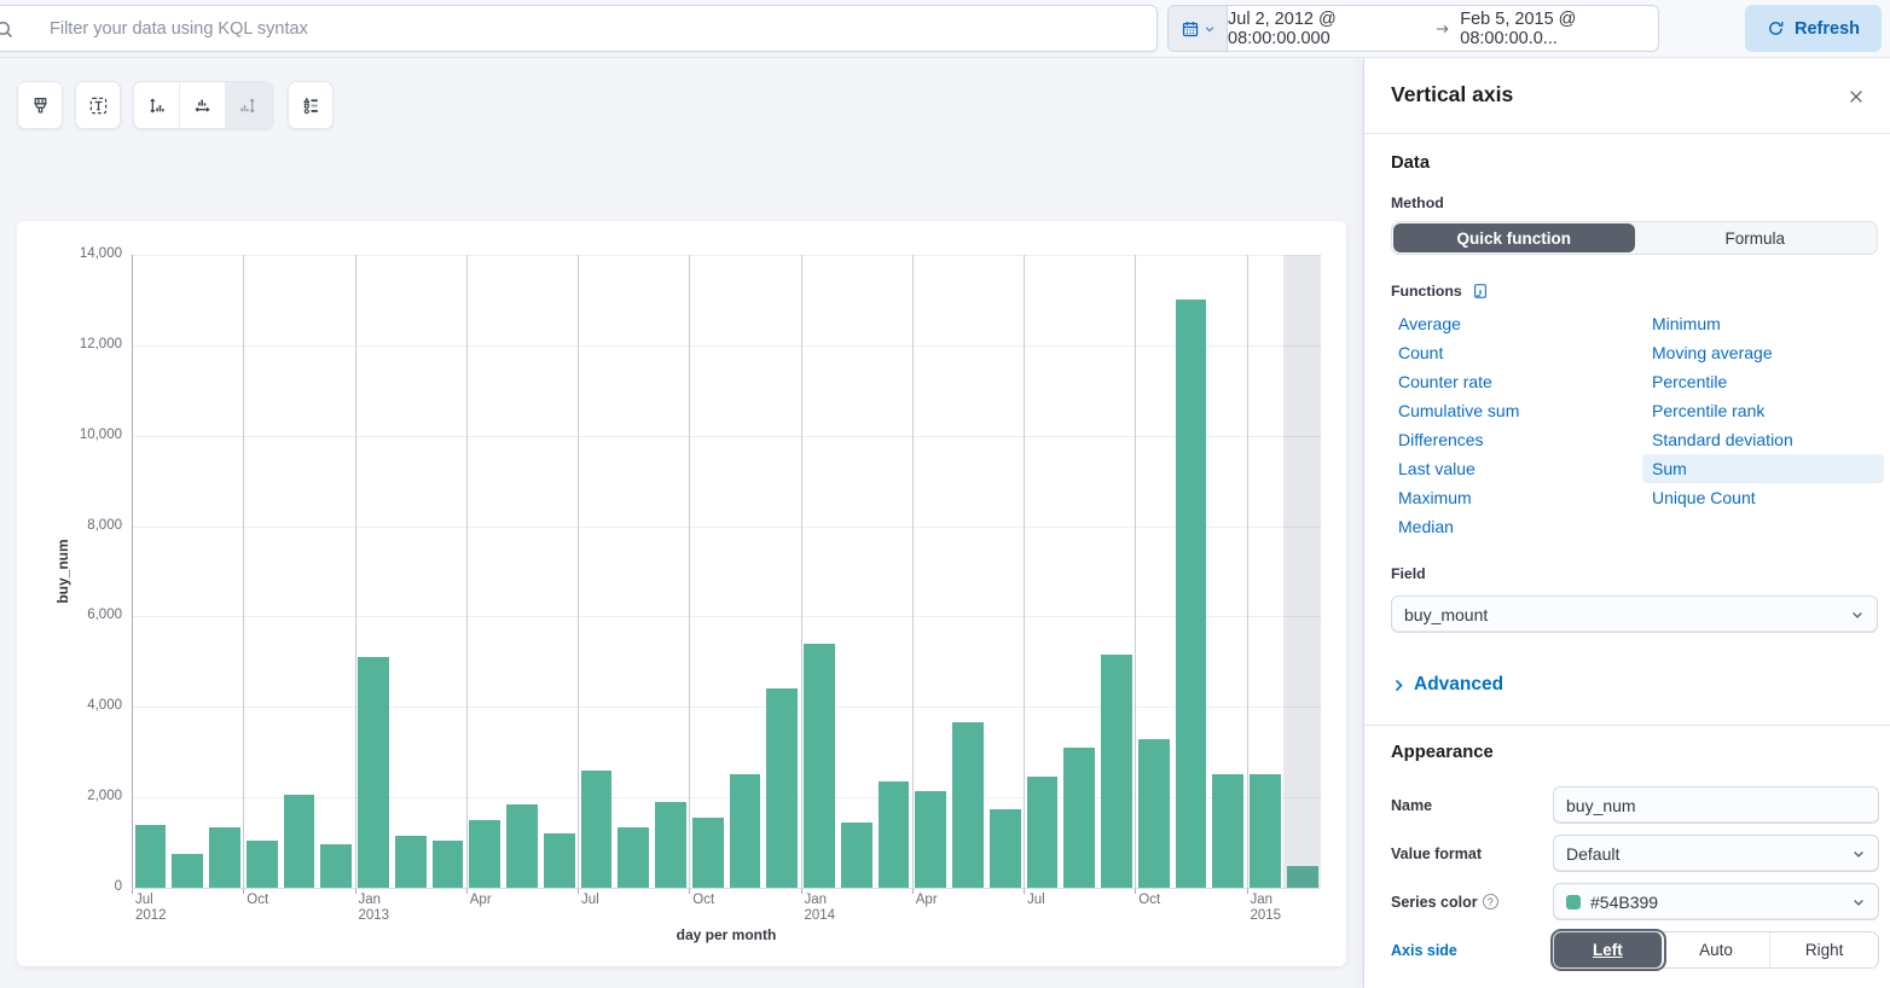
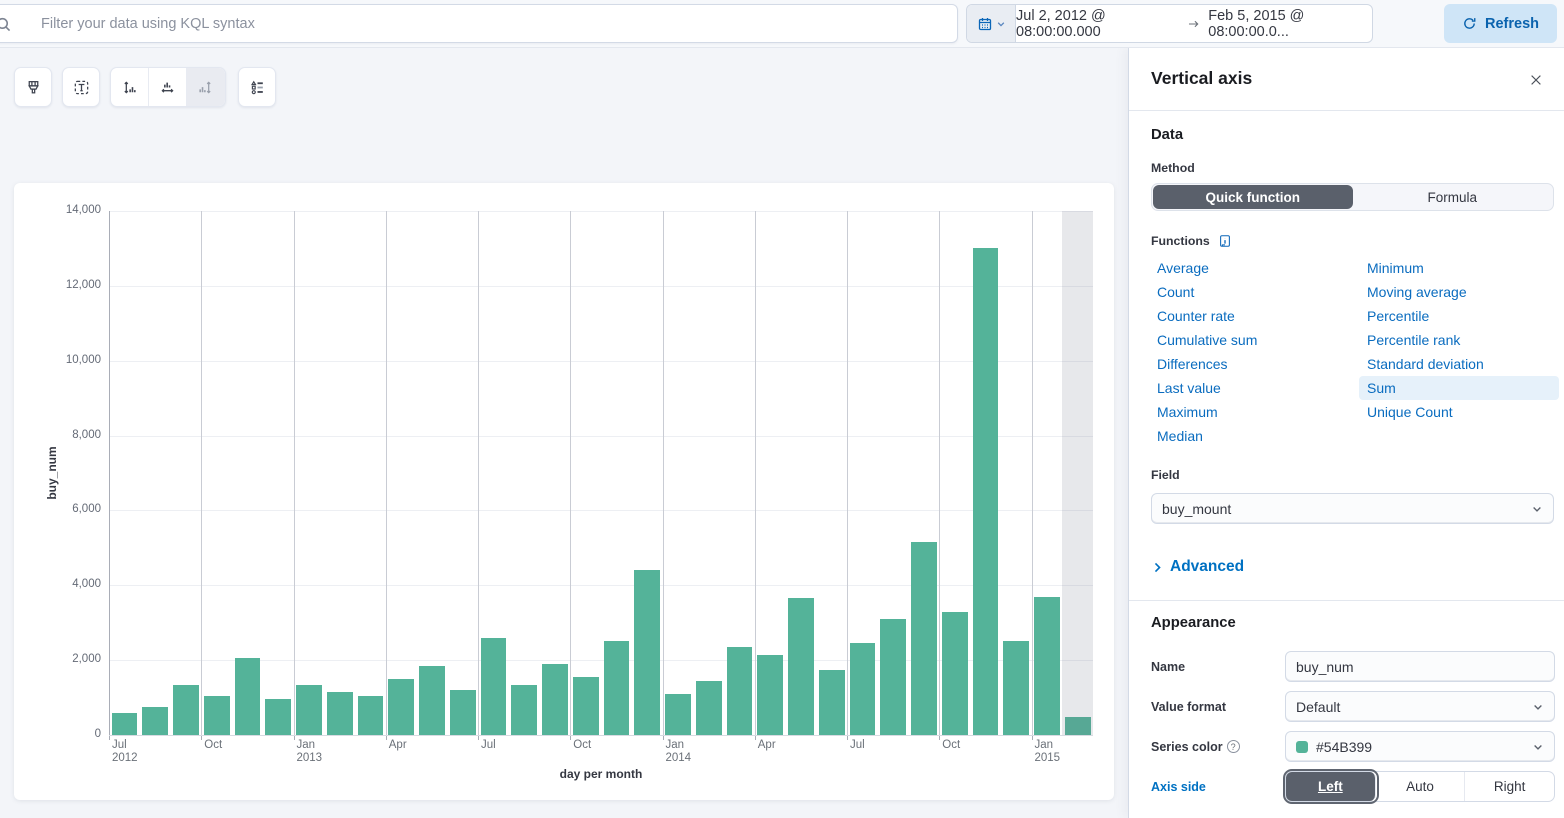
Jul 2012: 1400 -> 600
Jan 2013: 5100 -> 1400
Jan 2014: 5400 -> 1100
Jan 2015: 2500 -> 3700
